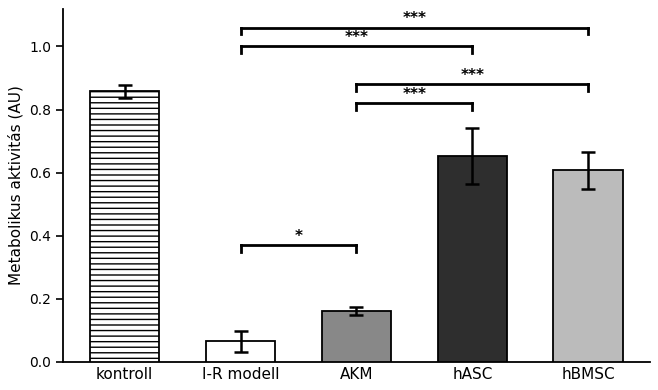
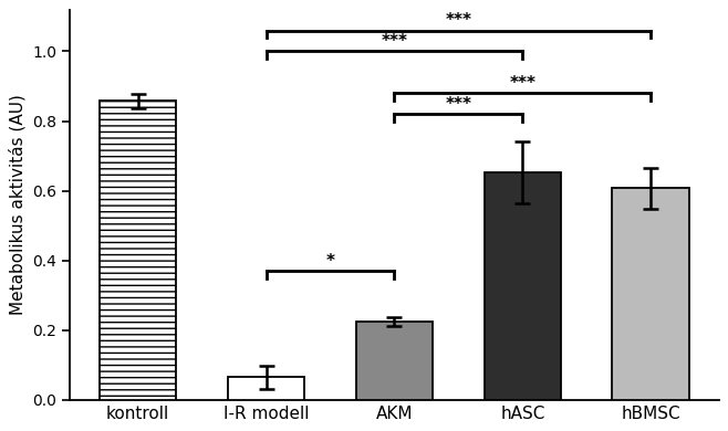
AKM: 0.160 -> 0.225
